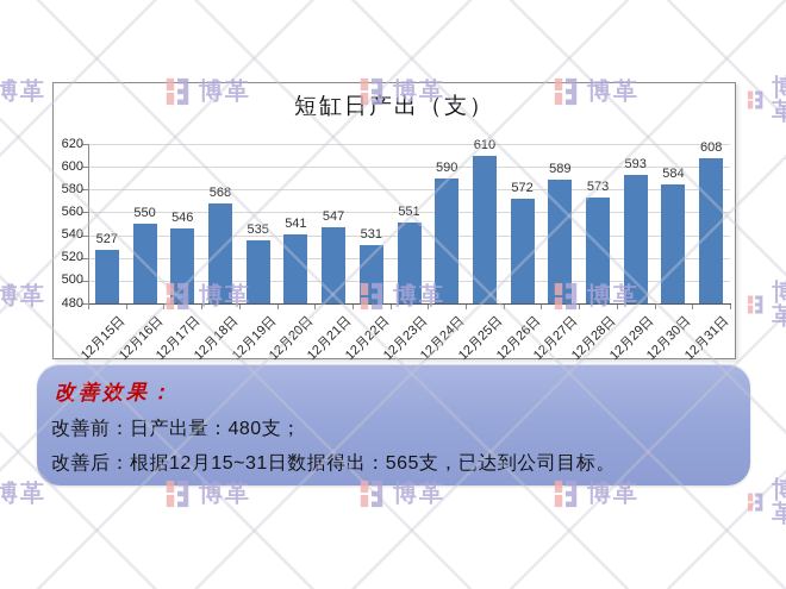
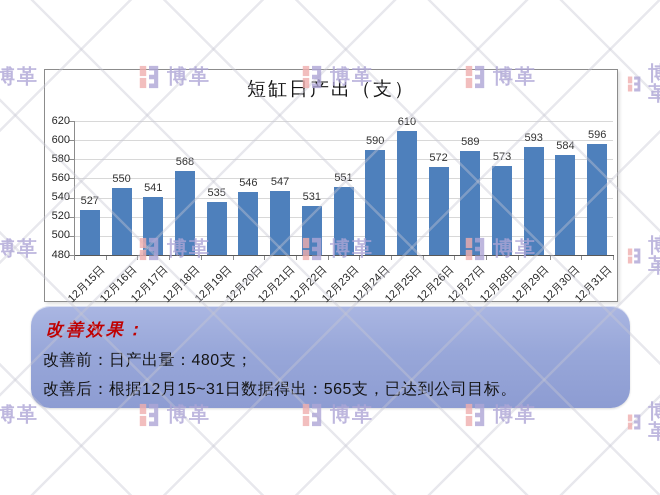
12月17日: 546 -> 541
12月20日: 541 -> 546
12月31日: 608 -> 596
